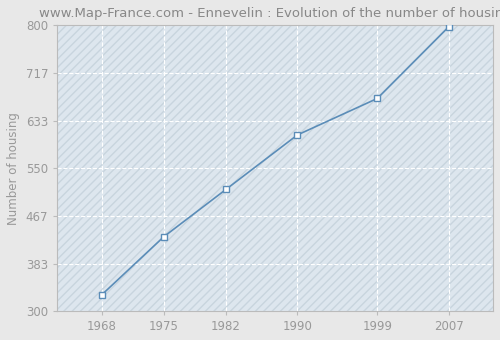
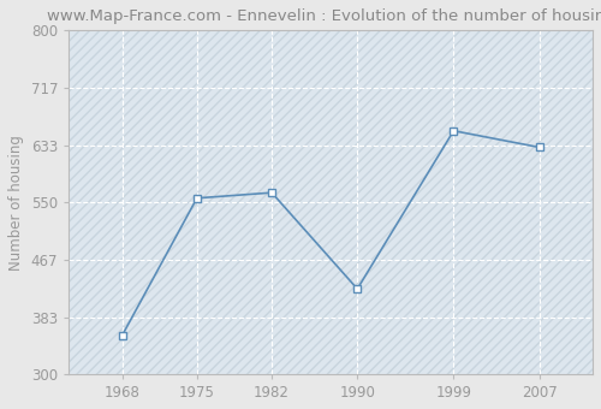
1968: 328 -> 356
1975: 430 -> 556
1982: 513 -> 564
1990: 608 -> 424
1999: 672 -> 654
2007: 797 -> 630
